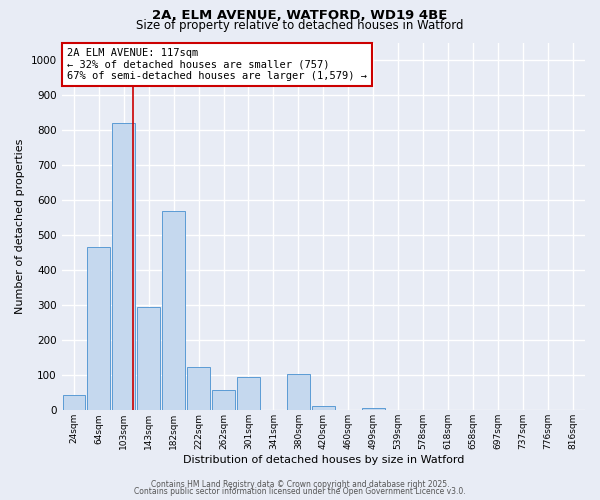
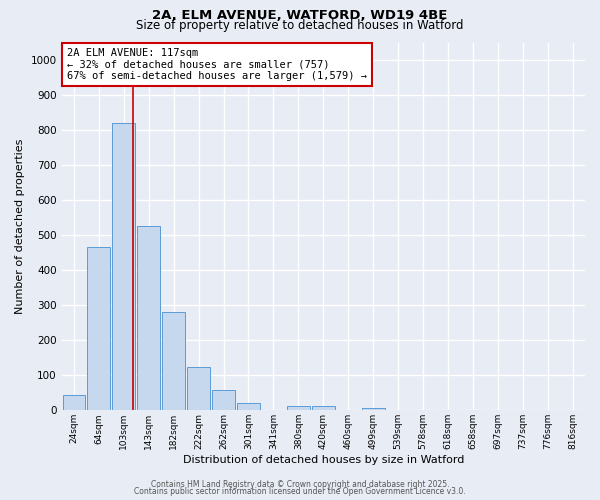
143sqm: 295 -> 525
182sqm: 570 -> 280
301sqm: 95 -> 22
380sqm: 105 -> 12
